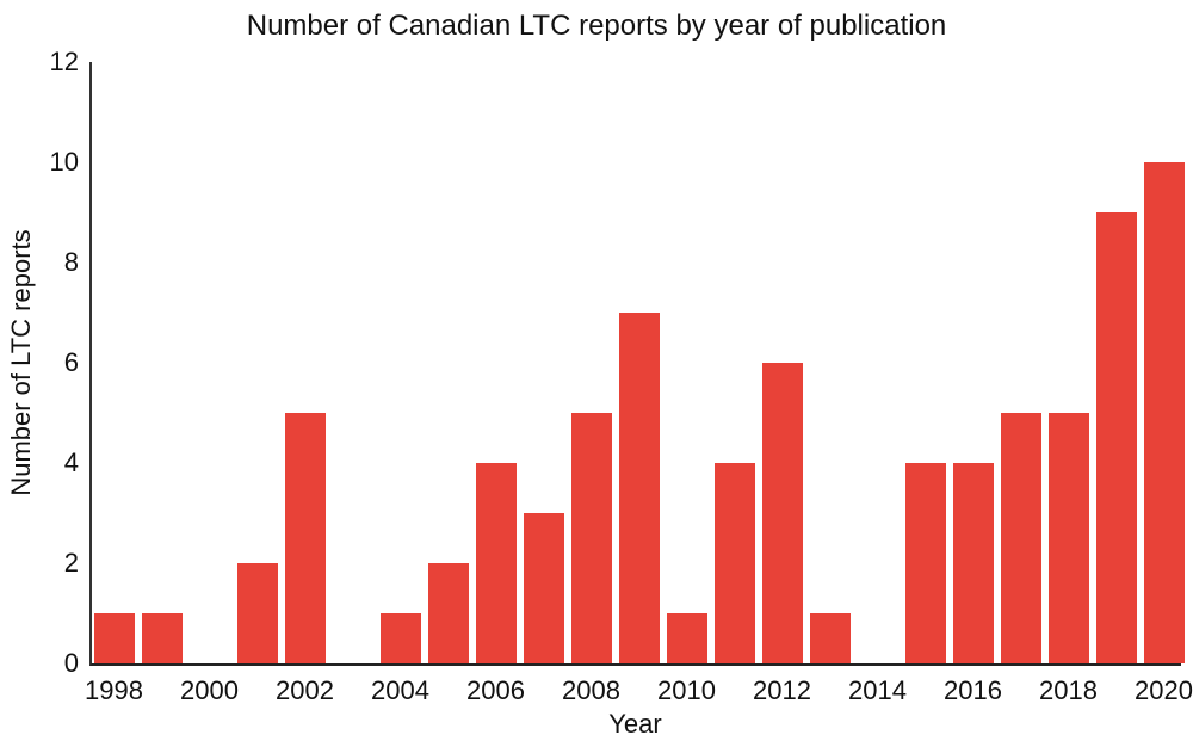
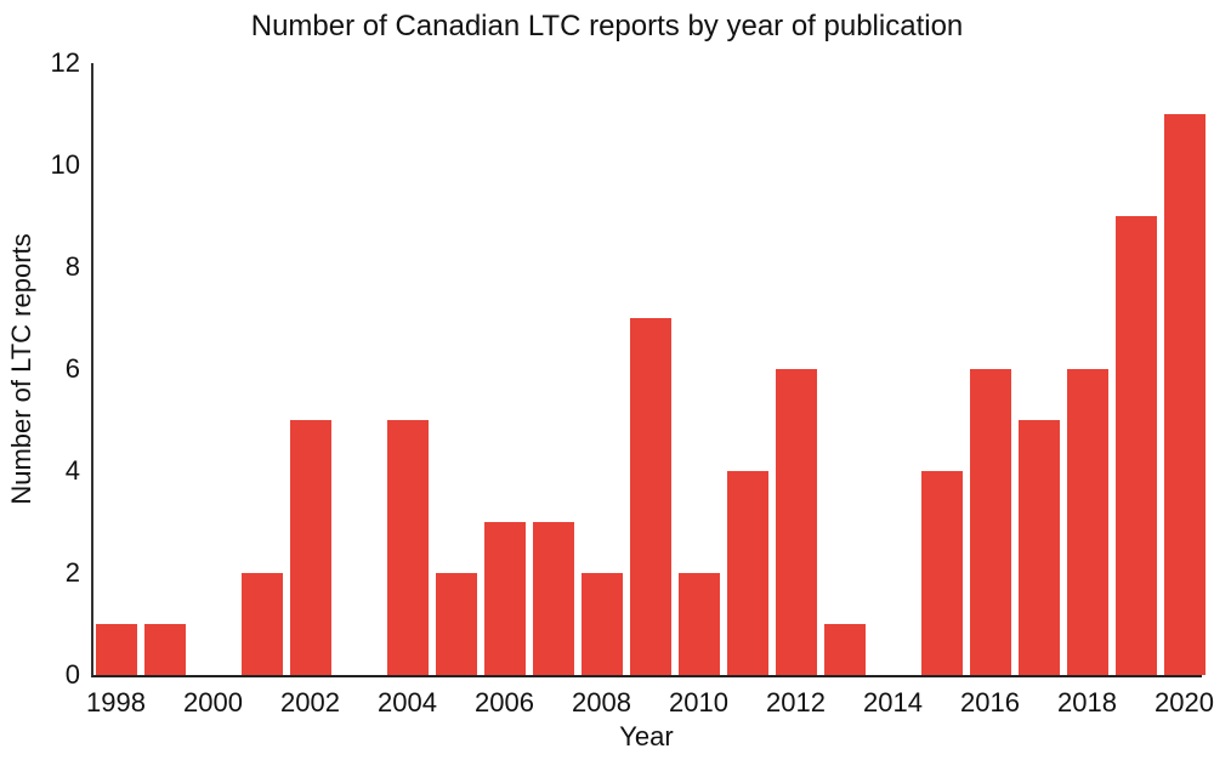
2004: 1 -> 5
2006: 4 -> 3
2008: 5 -> 2
2010: 1 -> 2
2016: 4 -> 6
2018: 5 -> 6
2020: 10 -> 11
